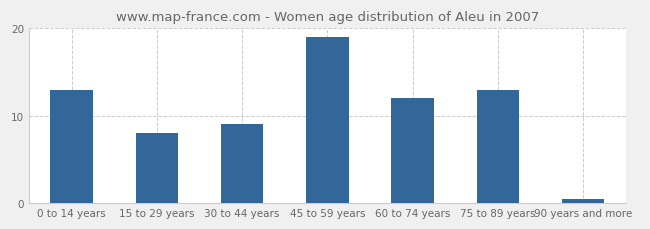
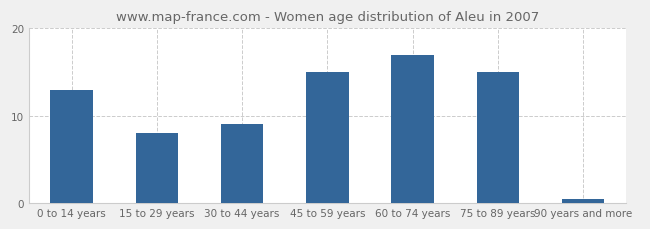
45 to 59 years: 19.0 -> 15.0
60 to 74 years: 12.0 -> 17.0
75 to 89 years: 13.0 -> 15.0
